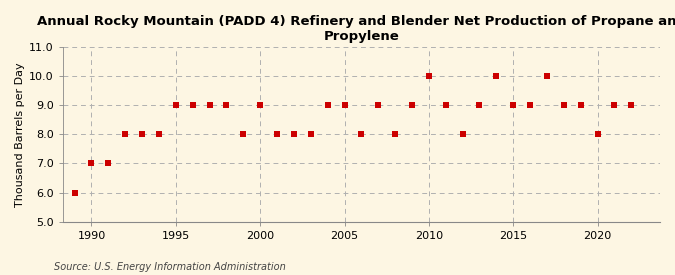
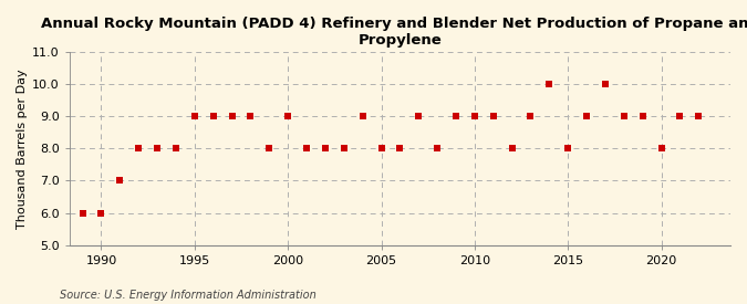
1990: 7 -> 6
2005: 9 -> 8
2010: 10 -> 9
2015: 9 -> 8
